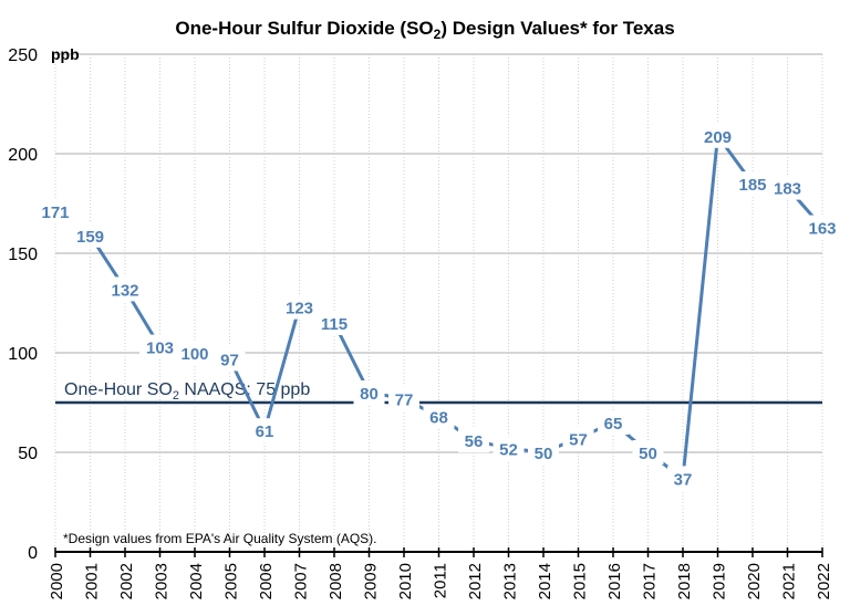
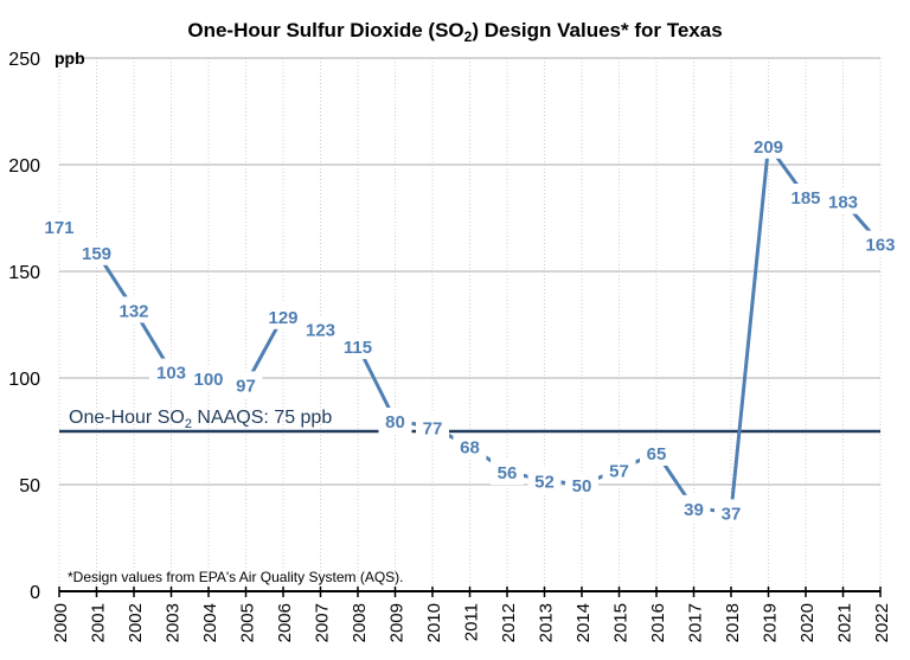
2006: 61 -> 129
2017: 50 -> 39
